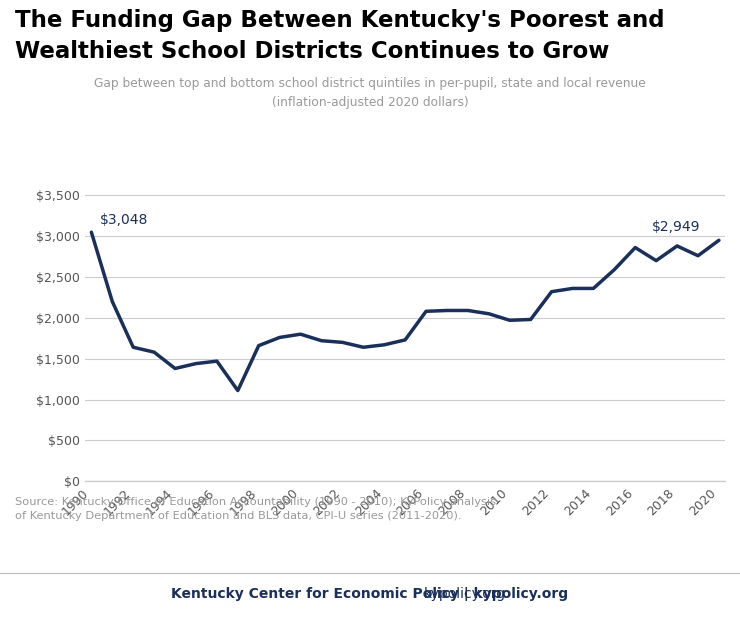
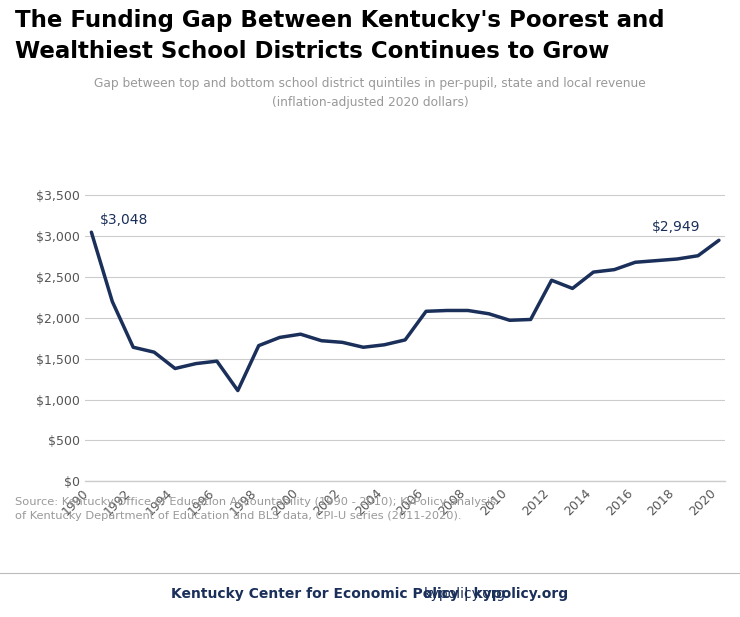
2012: $2,320 -> $2,460
2014: $2,360 -> $2,560
2016: $2,860 -> $2,680
2018: $2,880 -> $2,720
